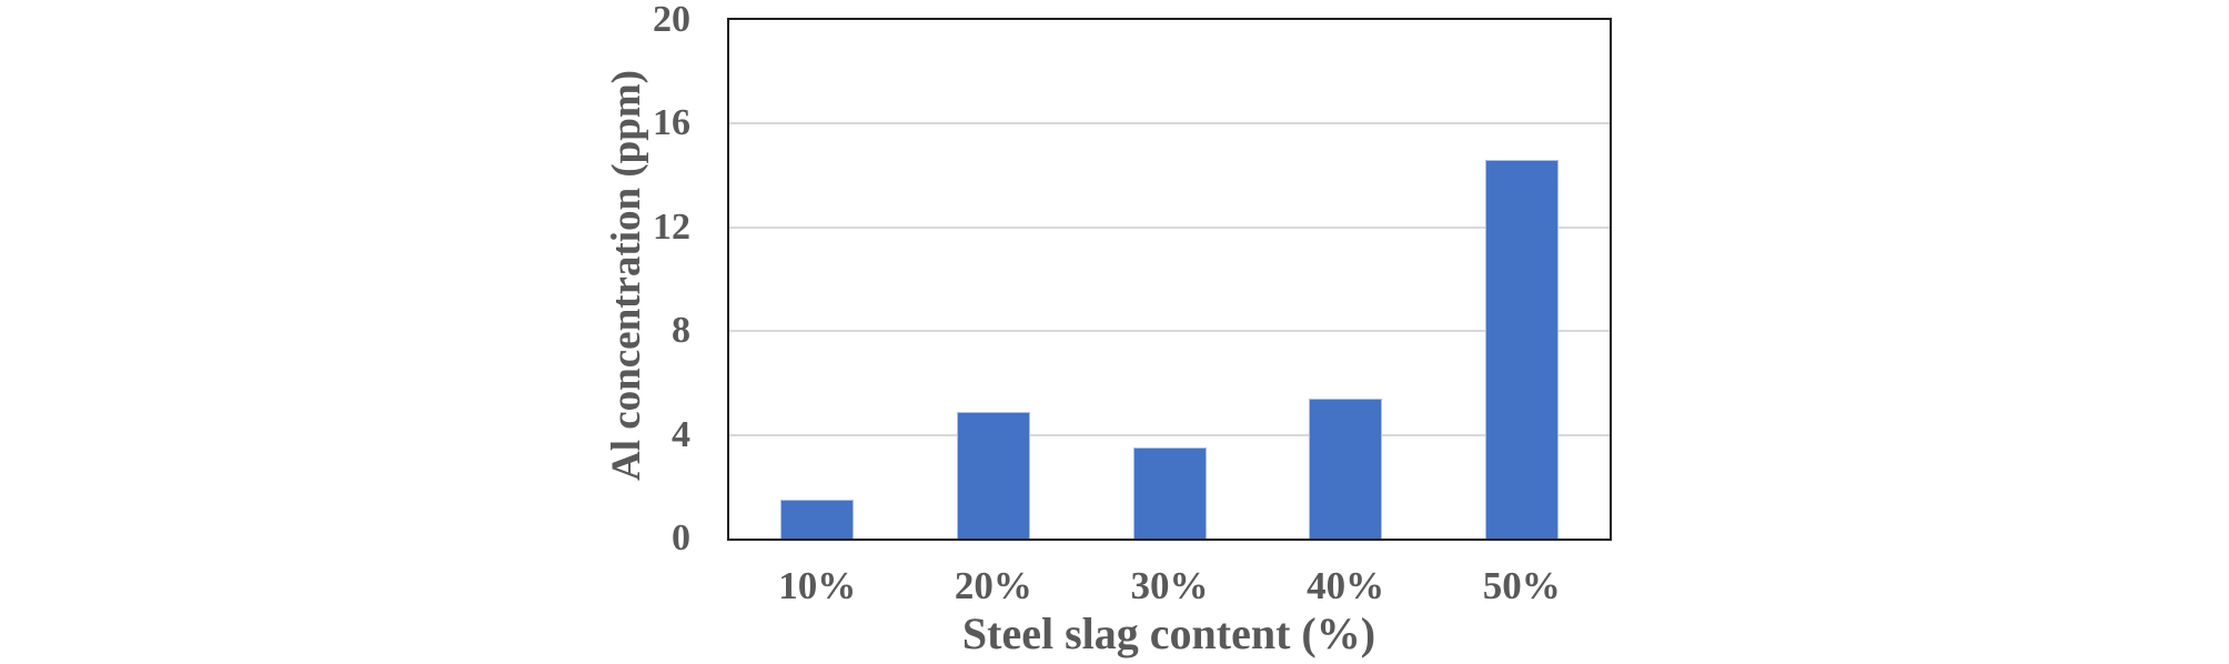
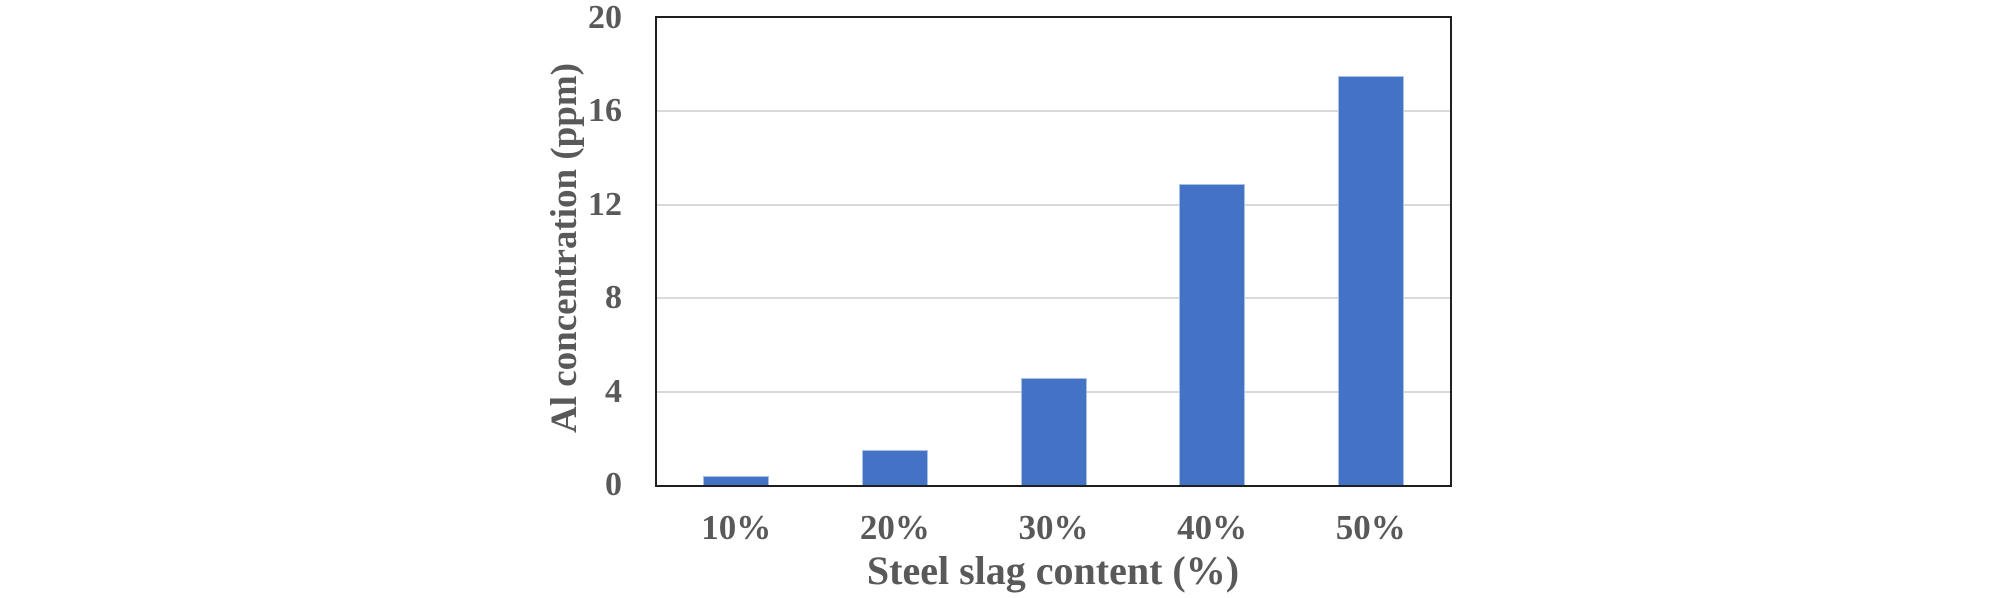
10%: 1.5 -> 0.4
20%: 4.9 -> 1.5
30%: 3.5 -> 4.6
40%: 5.4 -> 12.9
50%: 14.6 -> 17.5
